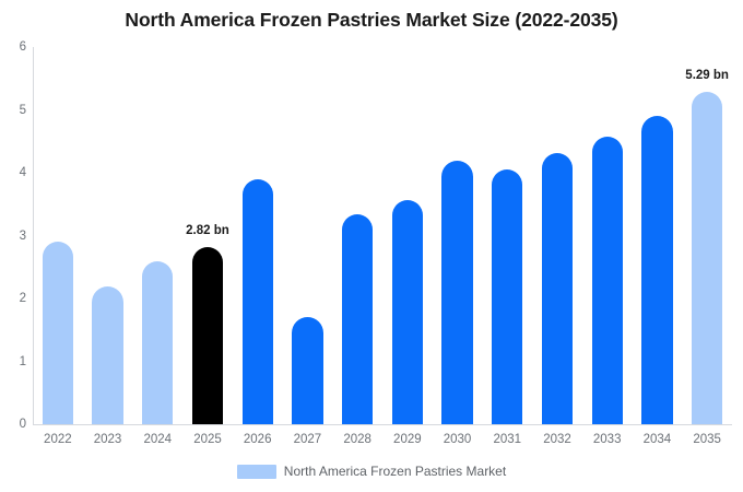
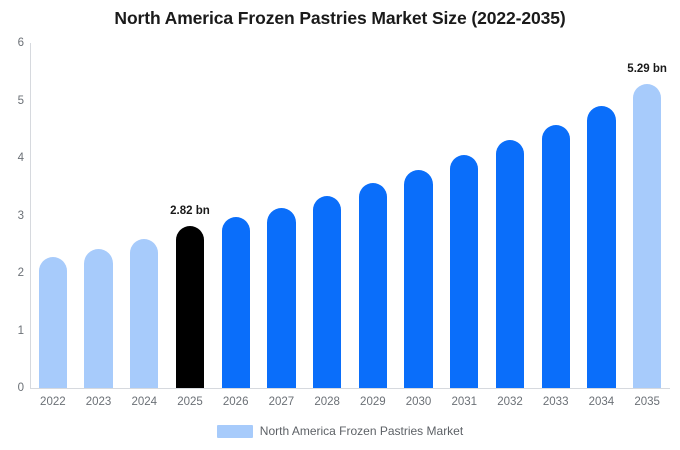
2022: 2.9 -> 2.3
2023: 2.2 -> 2.4
2026: 3.9 -> 3.0
2027: 1.7 -> 3.1
2030: 4.2 -> 3.8
